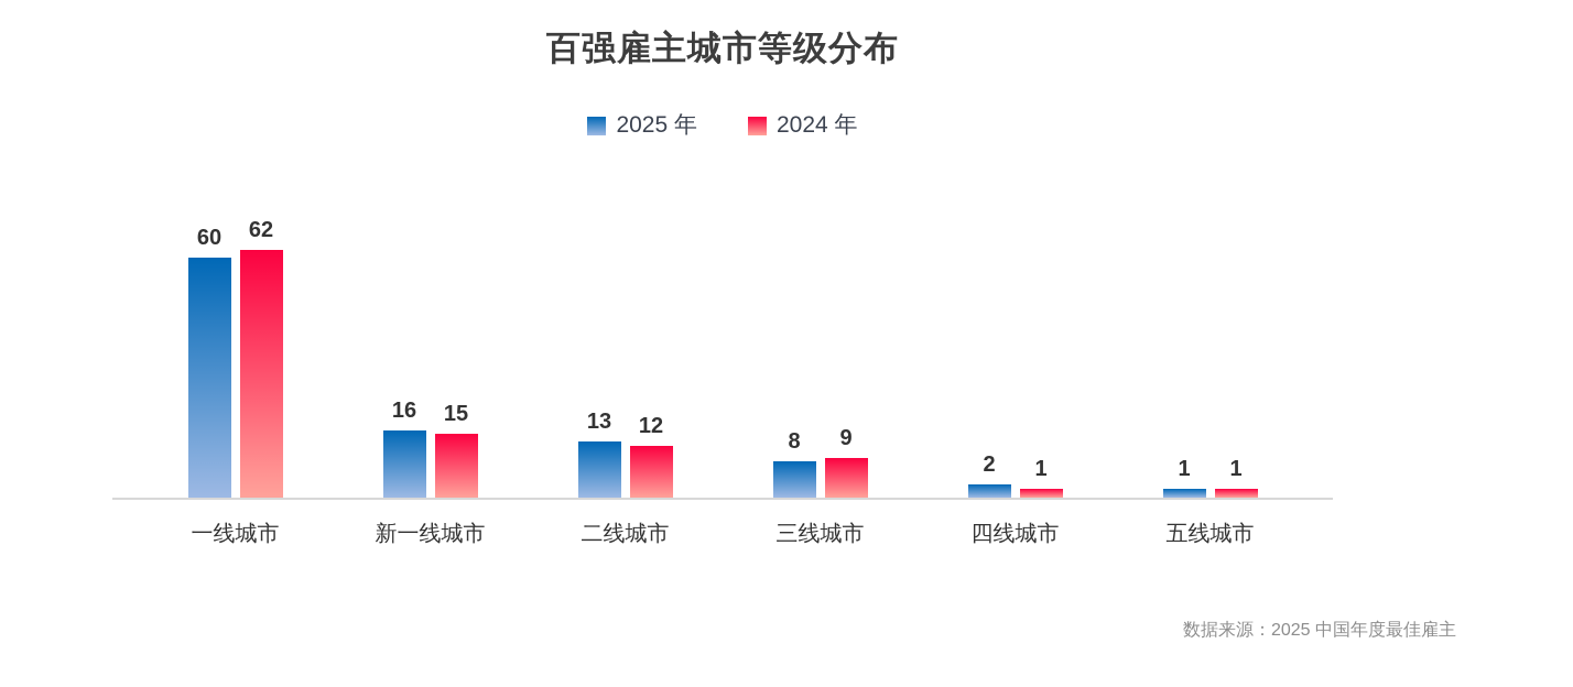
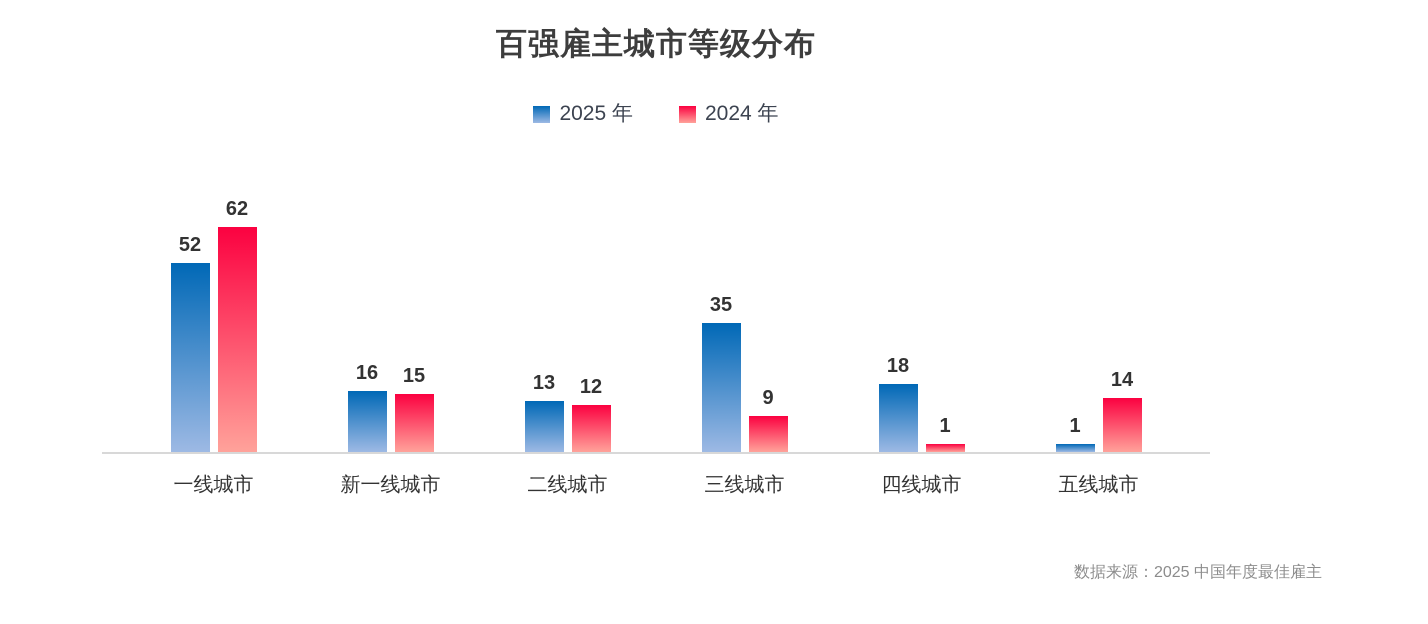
2025 年/一线城市: 60 -> 52
2025 年/三线城市: 8 -> 35
2025 年/四线城市: 2 -> 18
2024 年/五线城市: 1 -> 14
